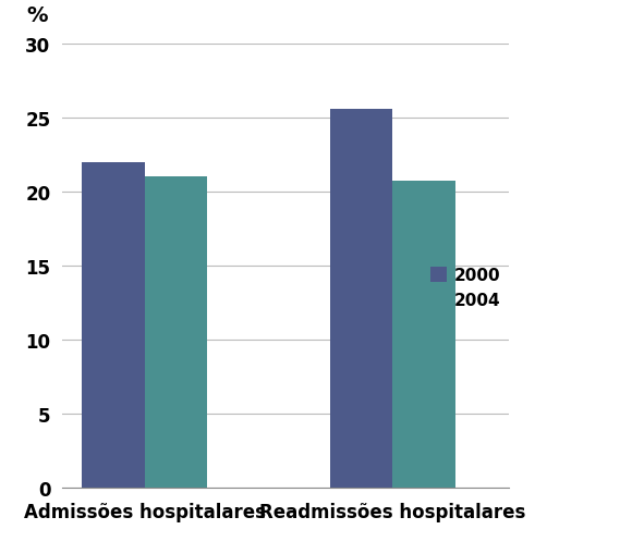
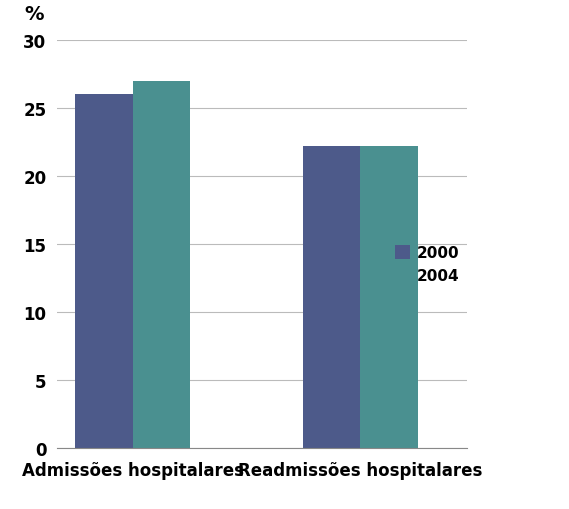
2000/Admissões hospitalares: 22.0 -> 26.0
2004/Admissões hospitalares: 21.0 -> 27.0
2000/Readmissões hospitalares: 25.6 -> 22.2
2004/Readmissões hospitalares: 20.7 -> 22.2
